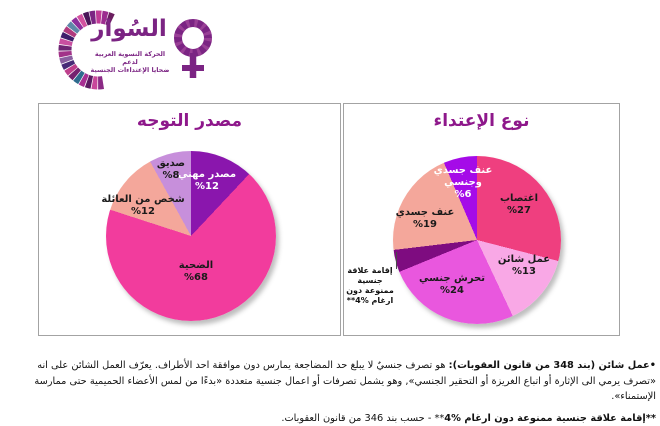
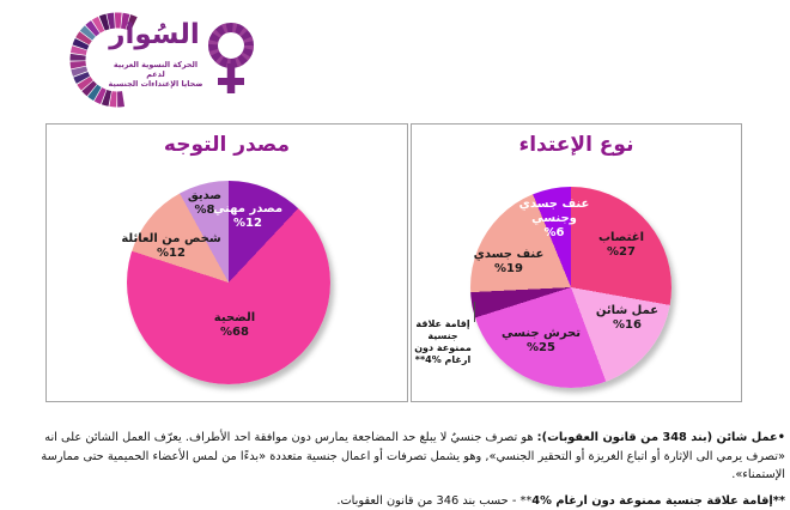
نوع الإعتداء/عمل شائن: 13 -> 16
نوع الإعتداء/تحرش جنسي: 24 -> 25
